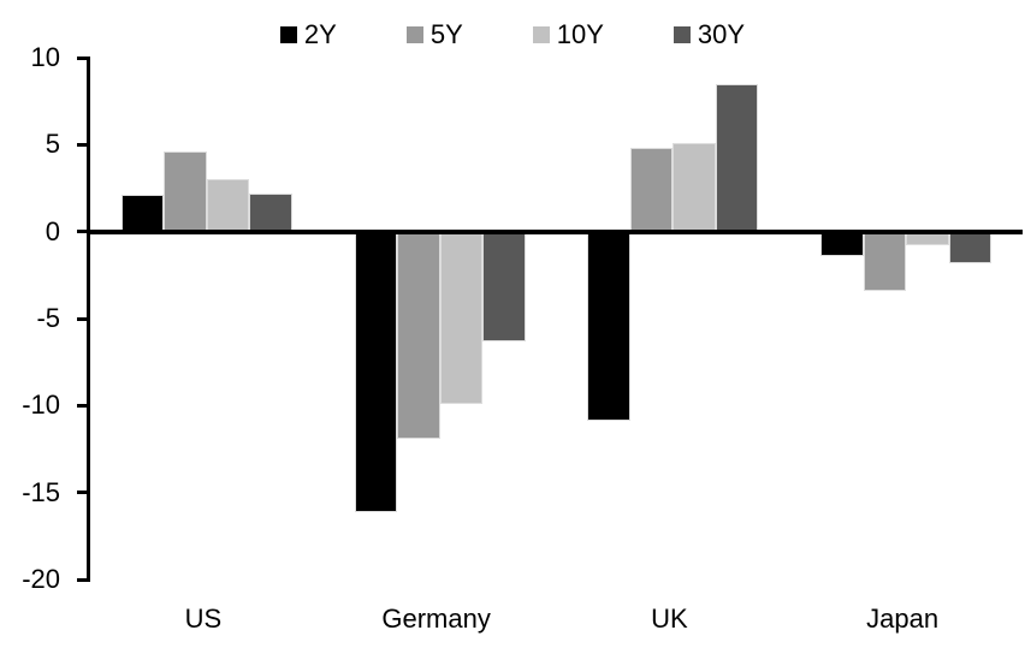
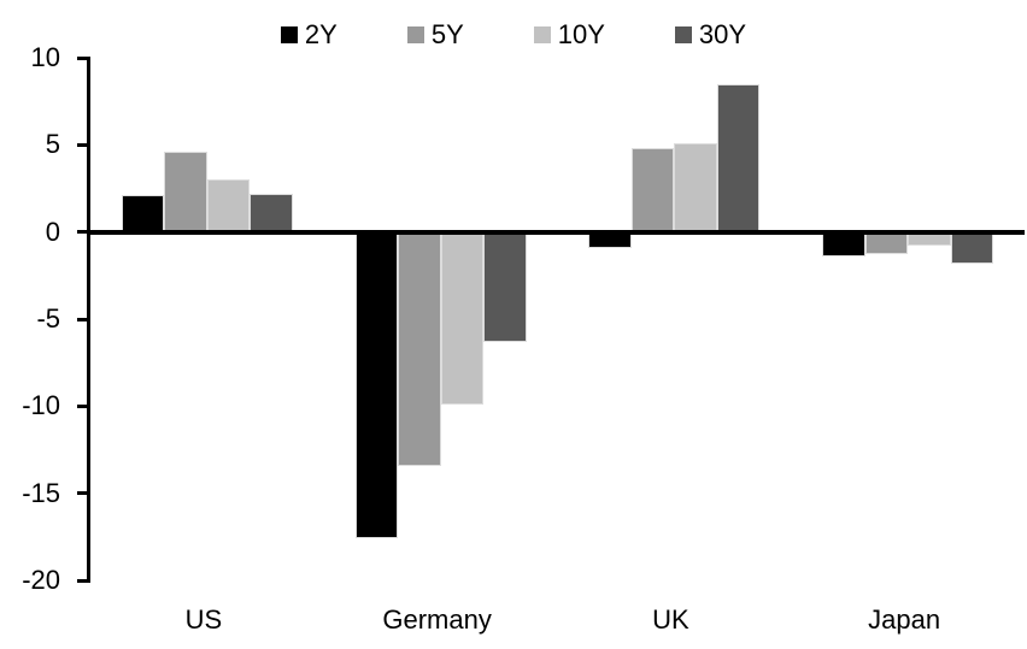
2Y/Germany: -16.1 -> -17.6
5Y/Germany: -11.9 -> -13.4
2Y/UK: -10.9 -> -0.9
5Y/Japan: -3.4 -> -1.3
